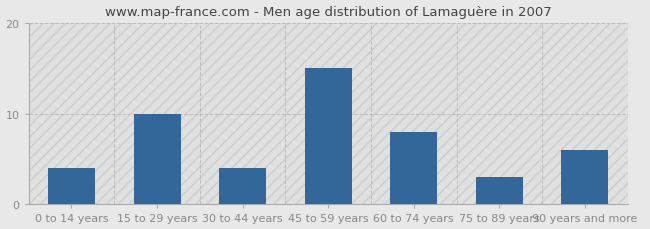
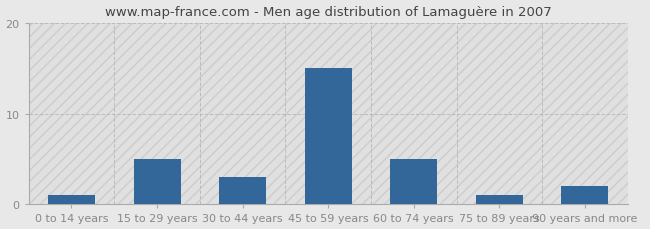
0 to 14 years: 4 -> 1
15 to 29 years: 10 -> 5
30 to 44 years: 4 -> 3
60 to 74 years: 8 -> 5
75 to 89 years: 3 -> 1
90 years and more: 6 -> 2
